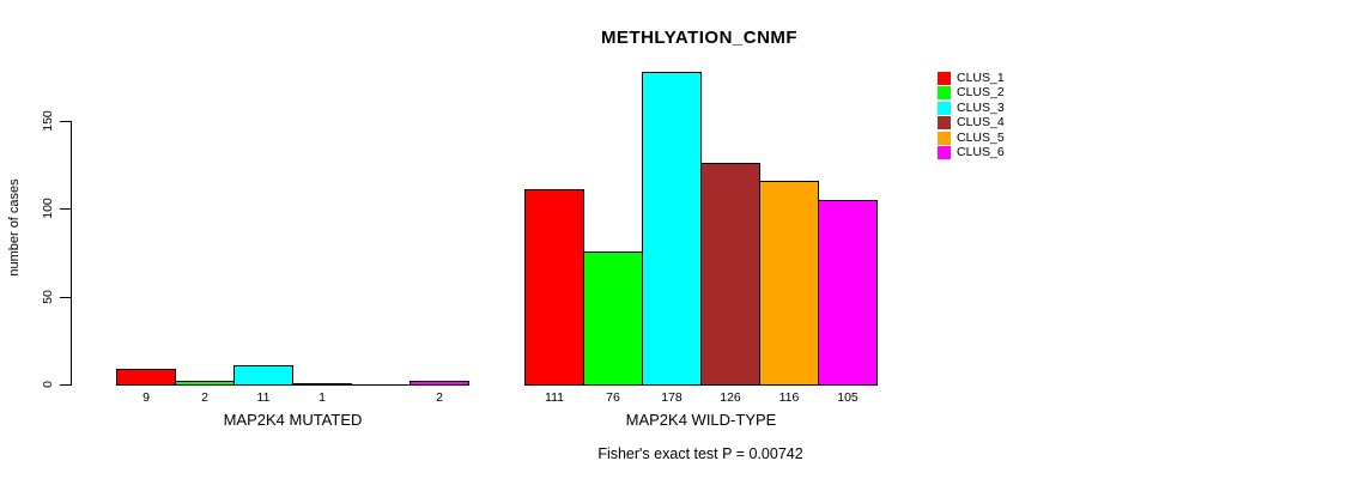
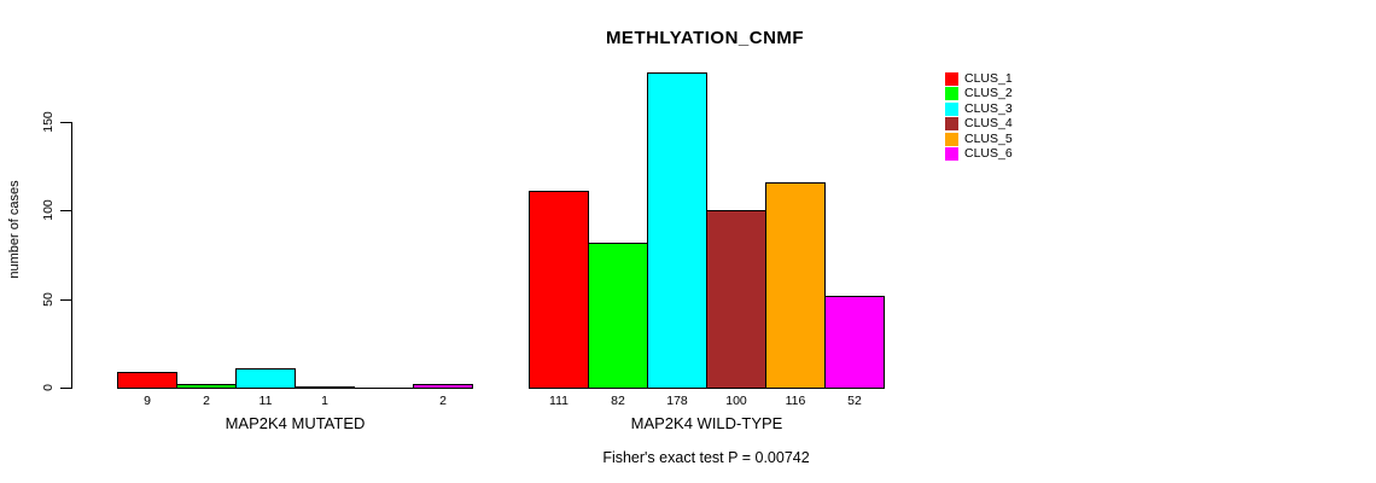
CLUS_2/MAP2K4 WILD-TYPE: 76 -> 82
CLUS_4/MAP2K4 WILD-TYPE: 126 -> 100
CLUS_6/MAP2K4 WILD-TYPE: 105 -> 52
